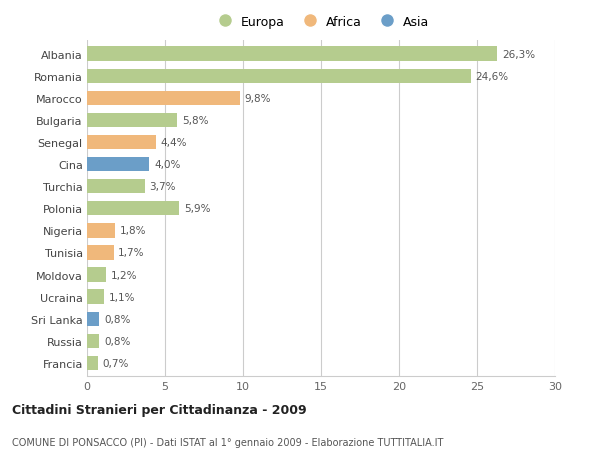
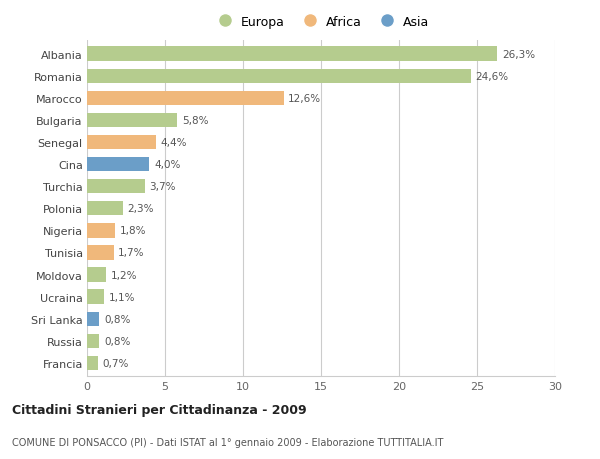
Marocco: 9,8% -> 12,6%
Polonia: 5,9% -> 2,3%
